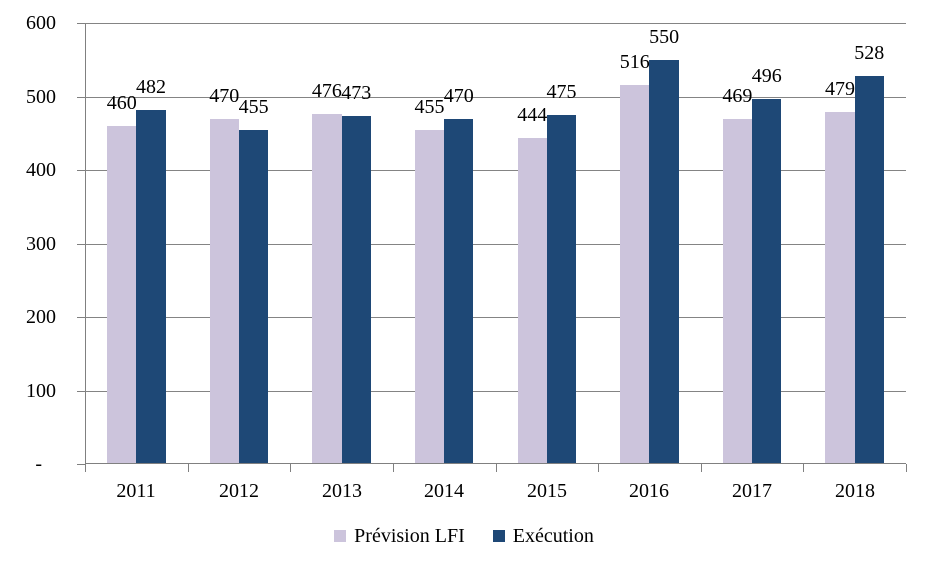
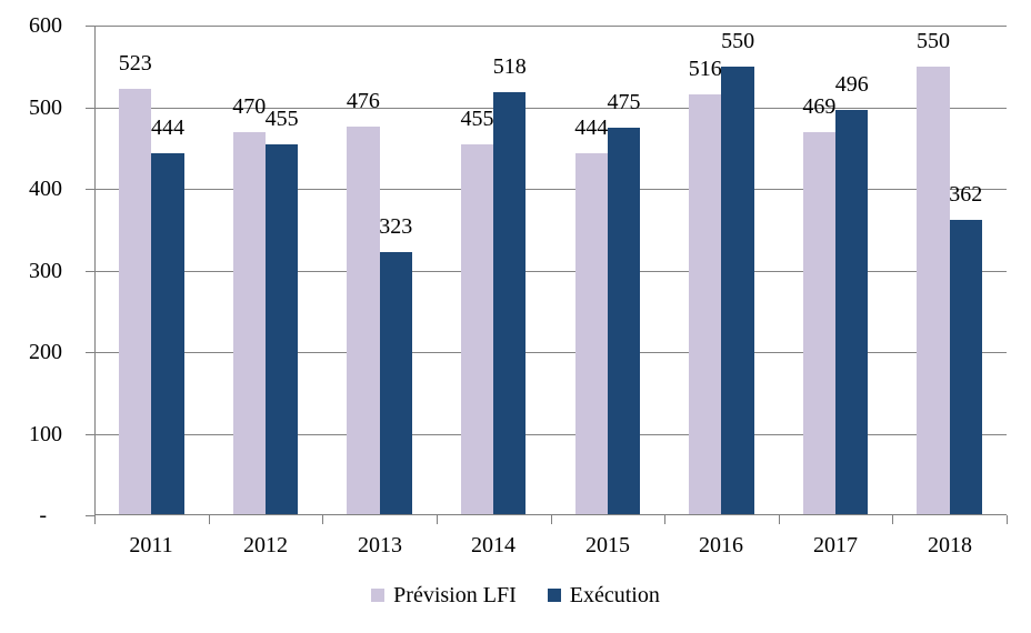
Prévision LFI/2011: 460 -> 523
Exécution/2011: 482 -> 444
Exécution/2013: 473 -> 323
Exécution/2014: 470 -> 518
Prévision LFI/2018: 479 -> 550
Exécution/2018: 528 -> 362
